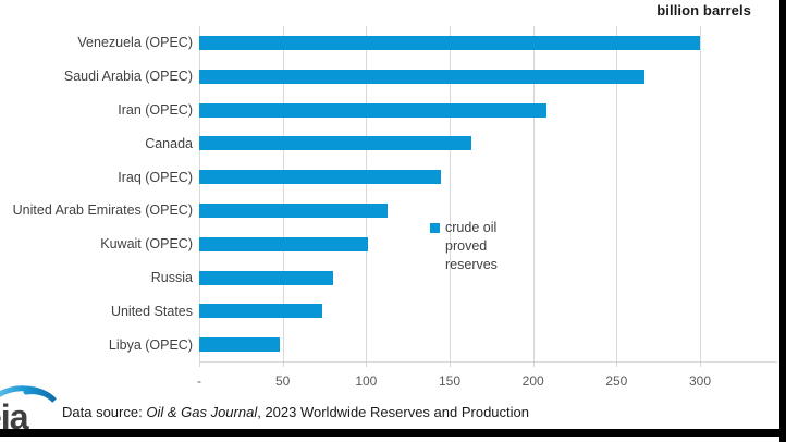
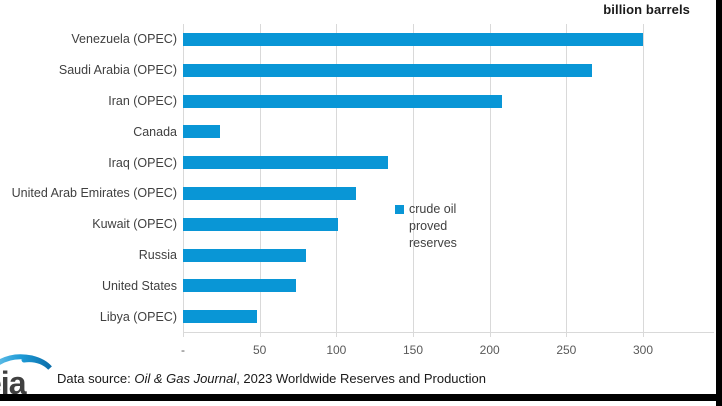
Canada: 163 -> 24
Iraq (OPEC): 145 -> 134
